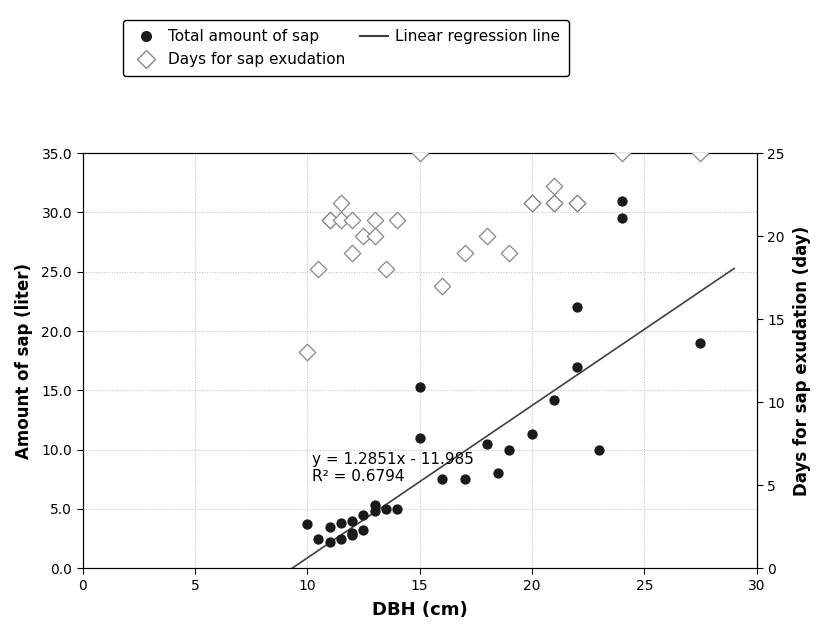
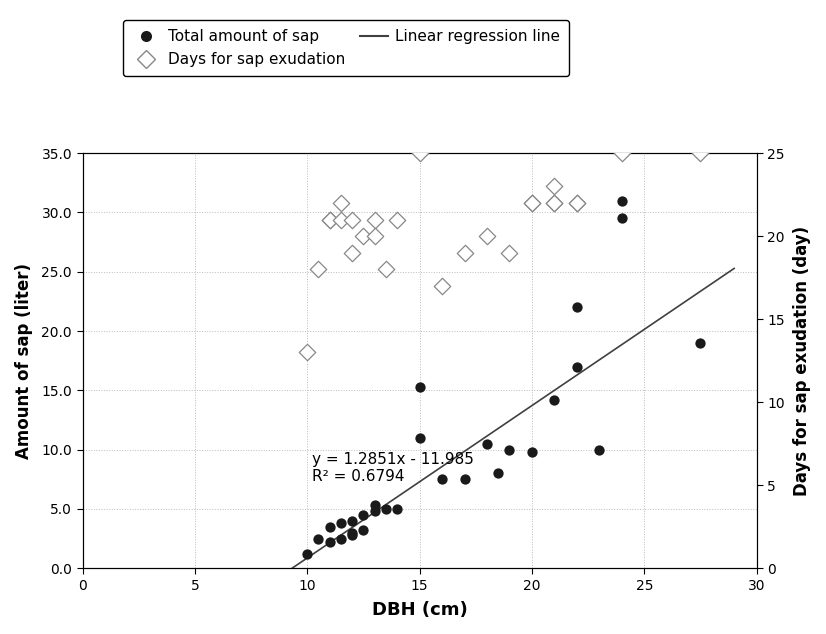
Total amount of sap/10: 3.7 -> 1.2
Total amount of sap/20: 11.3 -> 9.8
